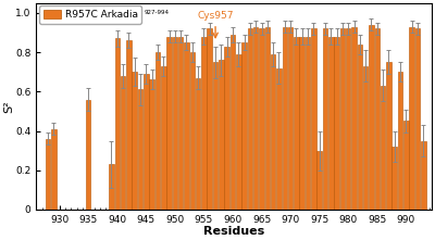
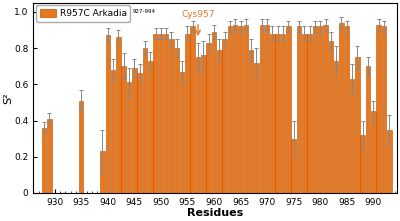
935: 0.56 -> 0.51
